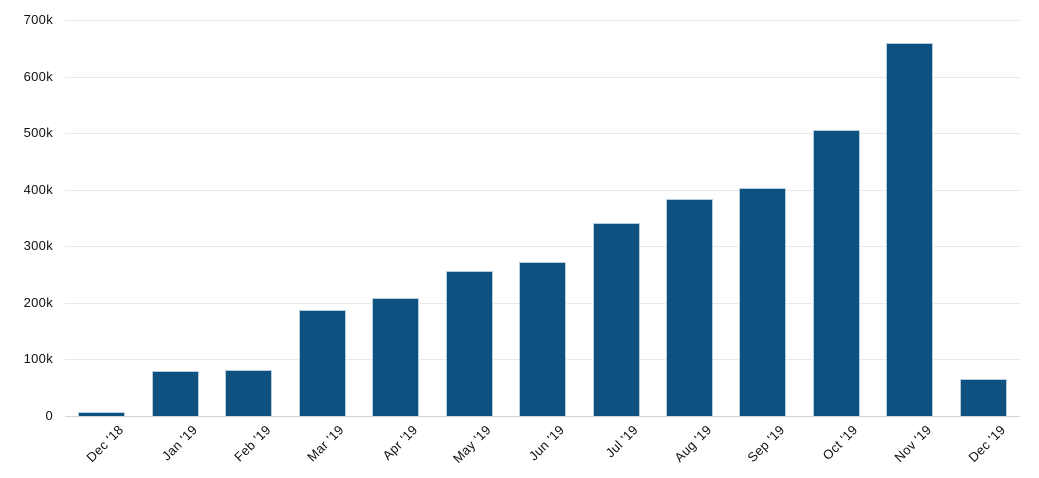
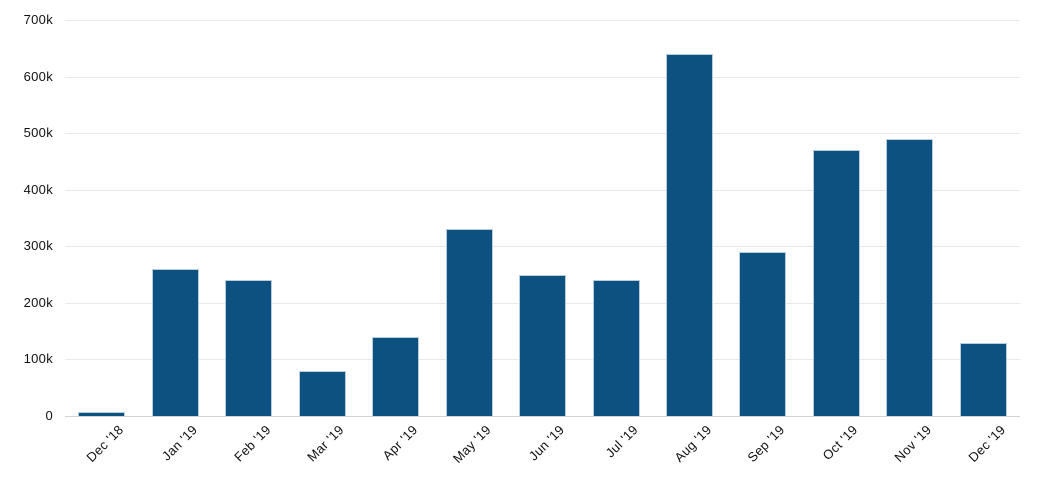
Jan '19: 80k -> 260k
Feb '19: 80k -> 240k
Mar '19: 190k -> 80k
Apr '19: 210k -> 140k
May '19: 260k -> 330k
Jun '19: 270k -> 250k
Jul '19: 340k -> 240k
Aug '19: 380k -> 640k
Sep '19: 400k -> 290k
Oct '19: 500k -> 470k
Nov '19: 660k -> 490k
Dec '19: 70k -> 130k
